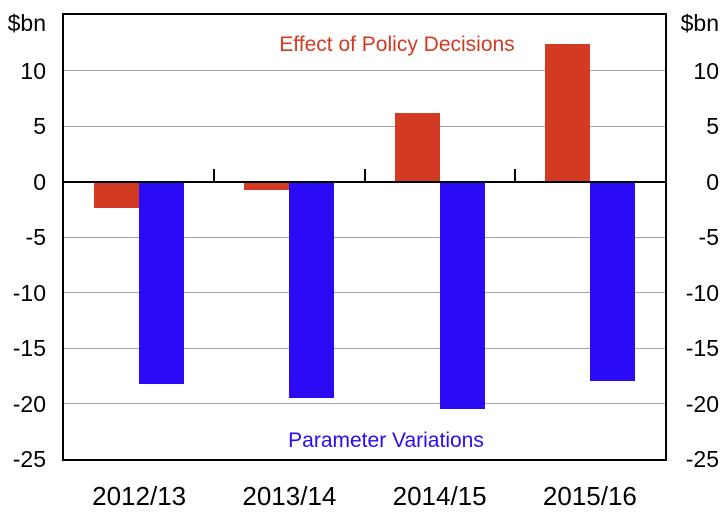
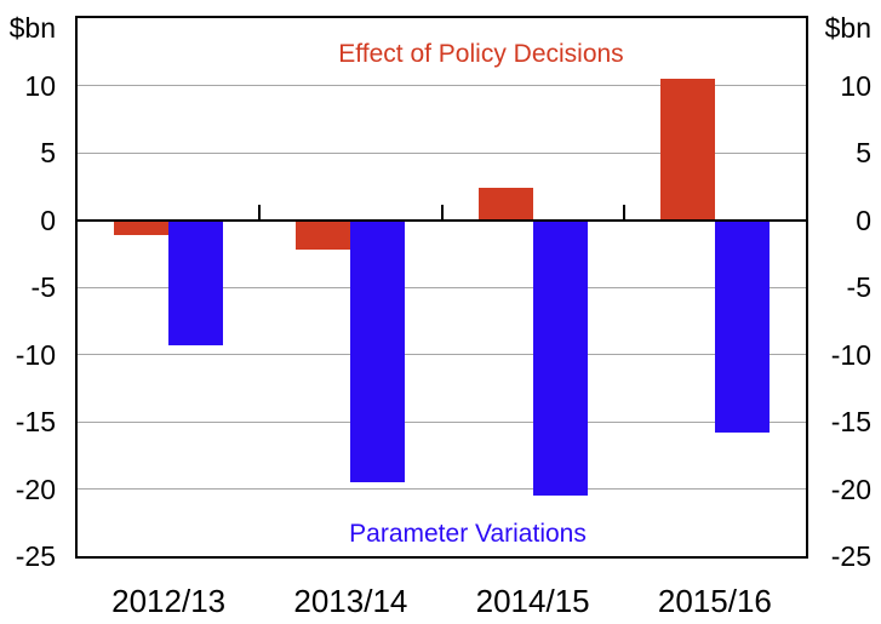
Effect of Policy Decisions/2012/13: -2.4 -> -1.1
Parameter Variations/2012/13: -18.2 -> -9.3
Effect of Policy Decisions/2013/14: -0.8 -> -2.2
Effect of Policy Decisions/2014/15: 6.2 -> 2.4
Effect of Policy Decisions/2015/16: 12.4 -> 10.5
Parameter Variations/2015/16: -18.0 -> -15.8
